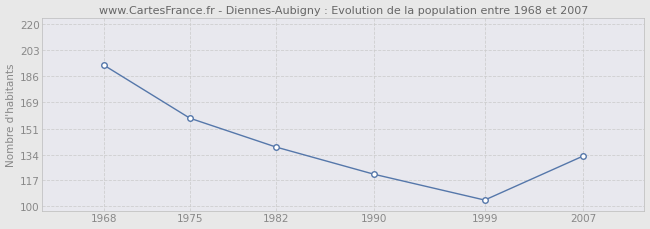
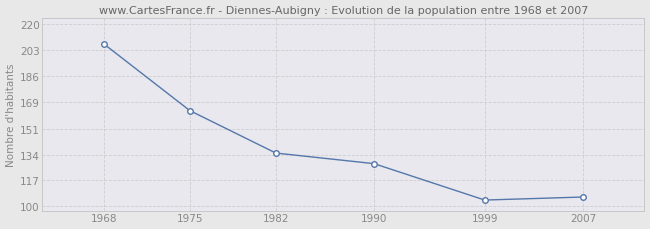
1968: 193 -> 207
1975: 158 -> 163
1982: 139 -> 135
1990: 121 -> 128
2007: 133 -> 106
